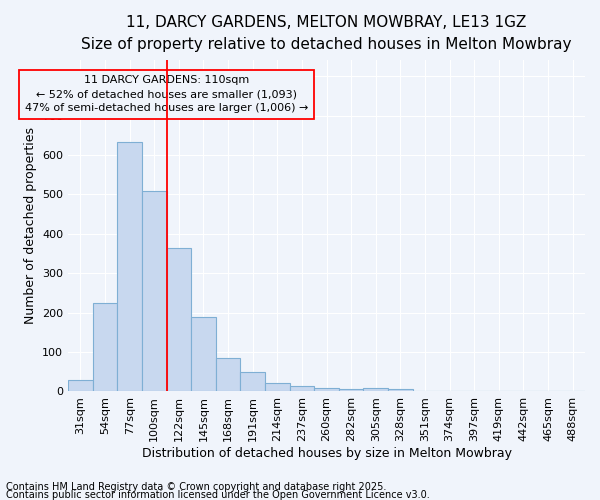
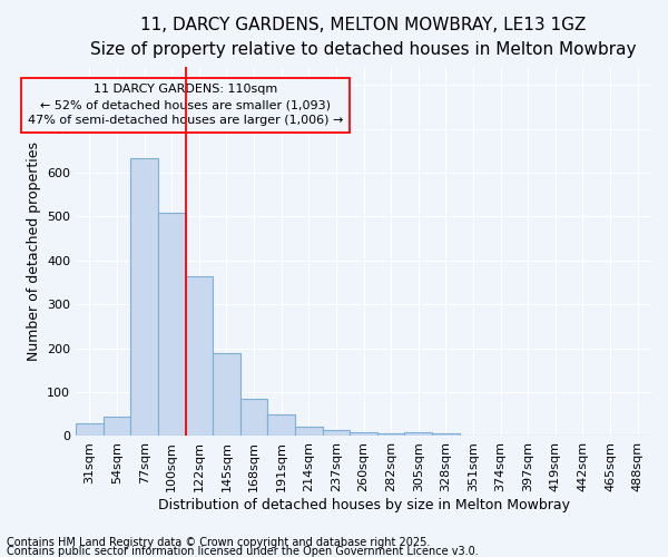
54sqm: 225 -> 45
